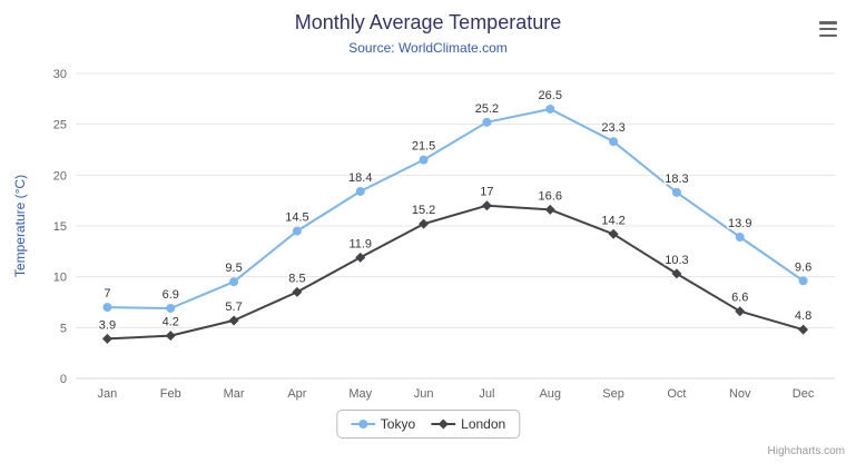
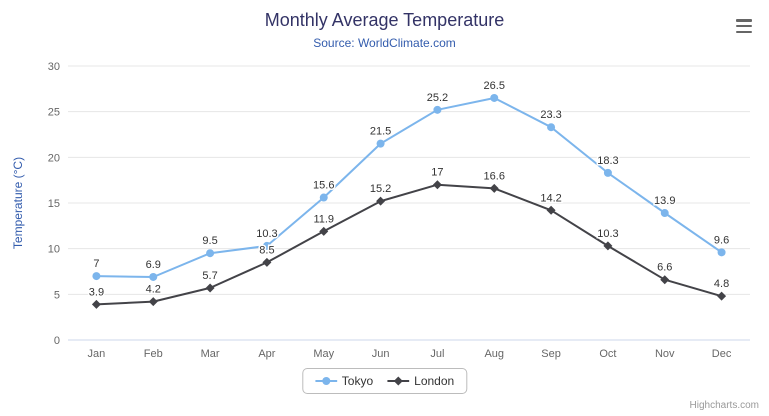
Tokyo/Apr: 14.5 -> 10.3
Tokyo/May: 18.4 -> 15.6
